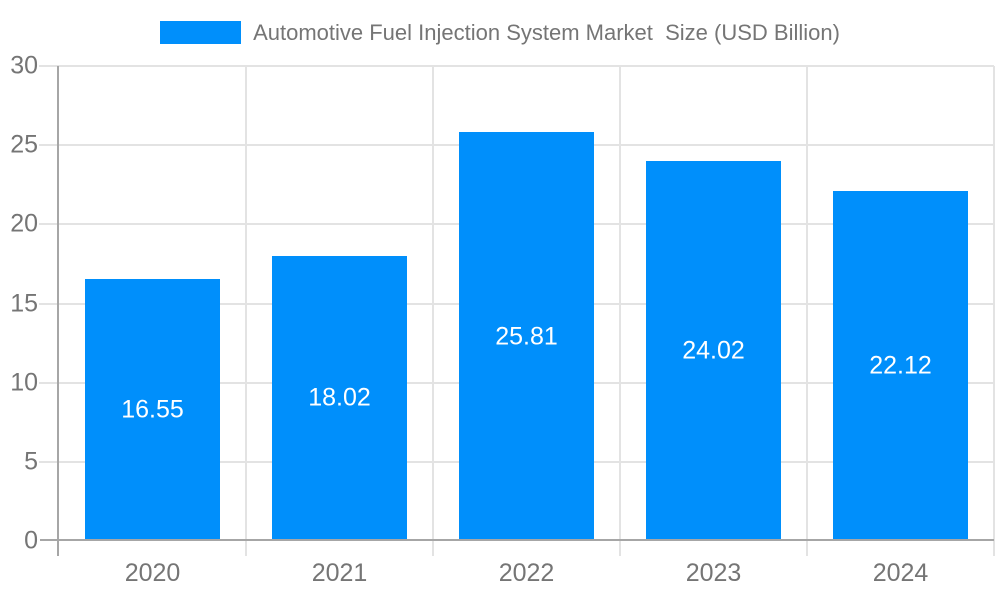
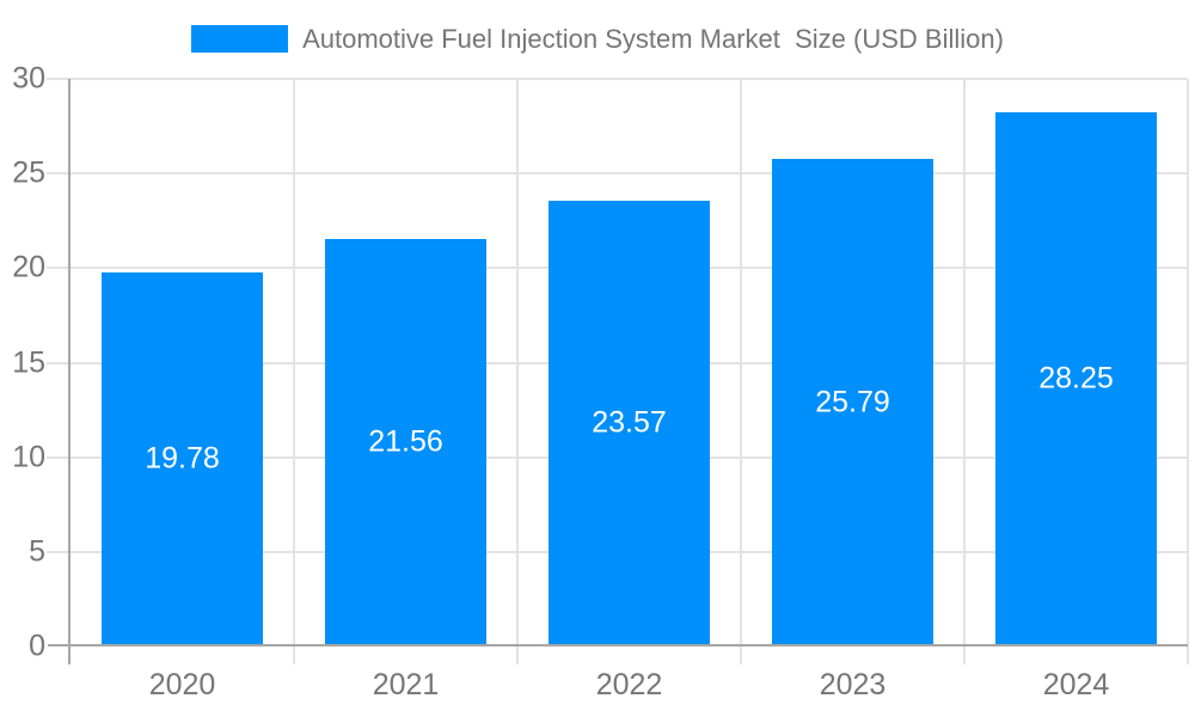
2020: 16.55 -> 19.78
2021: 18.02 -> 21.56
2022: 25.81 -> 23.57
2023: 24.02 -> 25.79
2024: 22.12 -> 28.25
